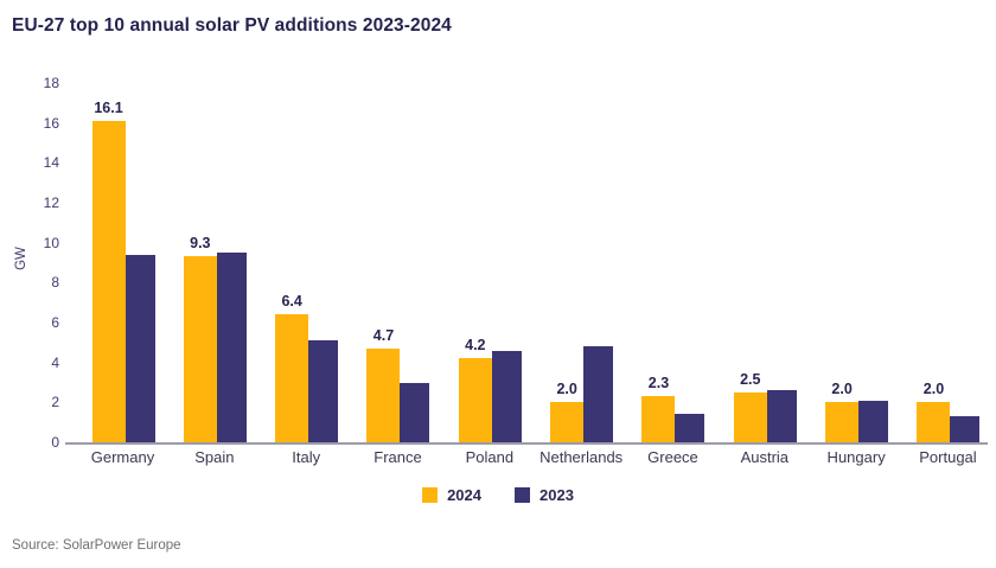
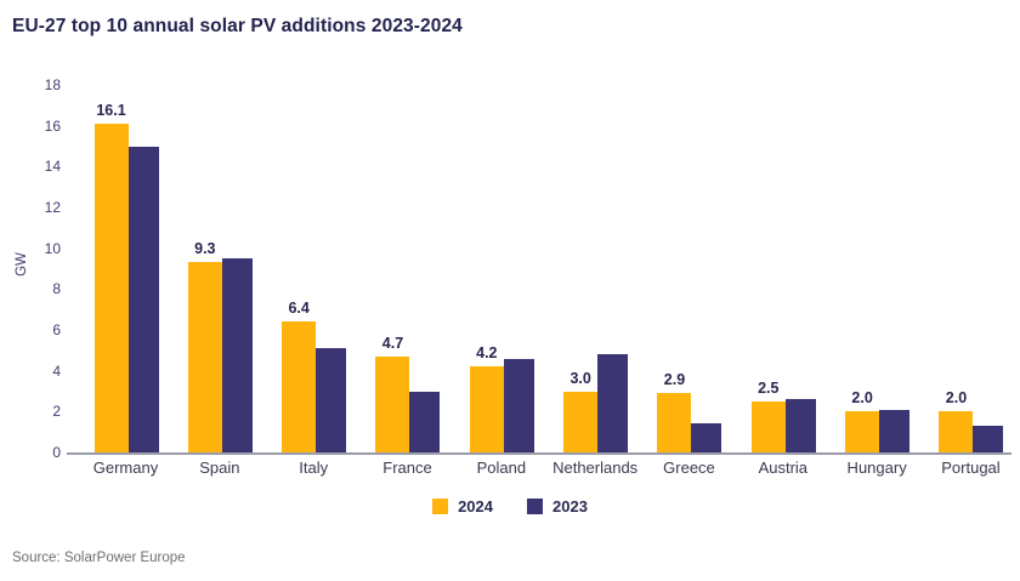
2023/Germany: 9.4 -> 15.0
2024/Netherlands: 2.0 -> 3.0
2024/Greece: 2.3 -> 2.9
